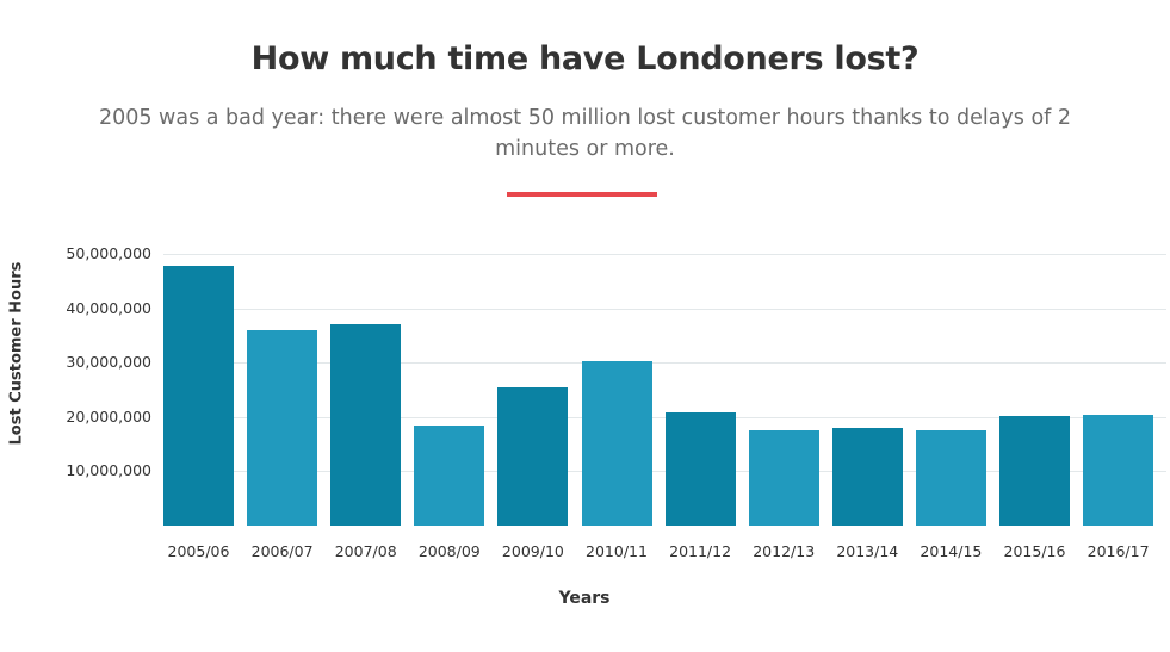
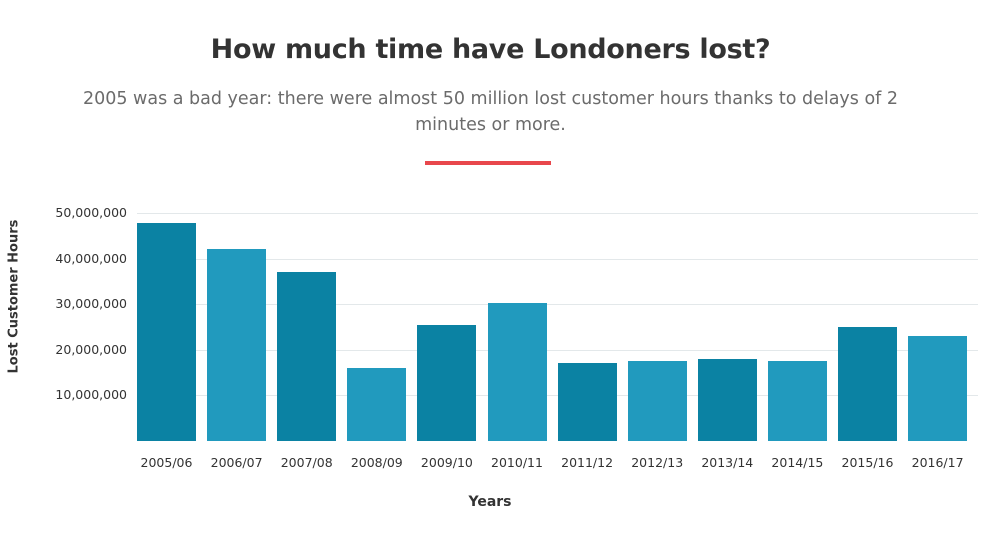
2006/07: 36000000 -> 42000000
2008/09: 18000000 -> 16000000
2011/12: 21000000 -> 17000000
2015/16: 20000000 -> 25000000
2016/17: 20000000 -> 23000000
